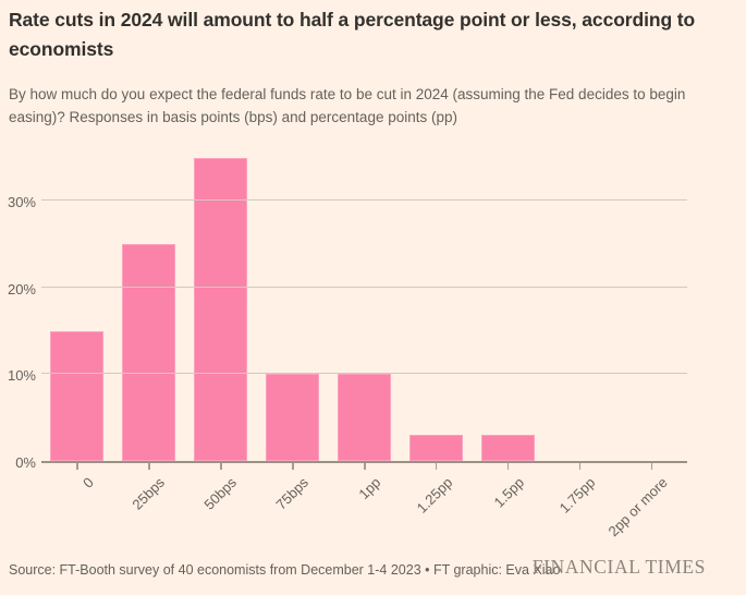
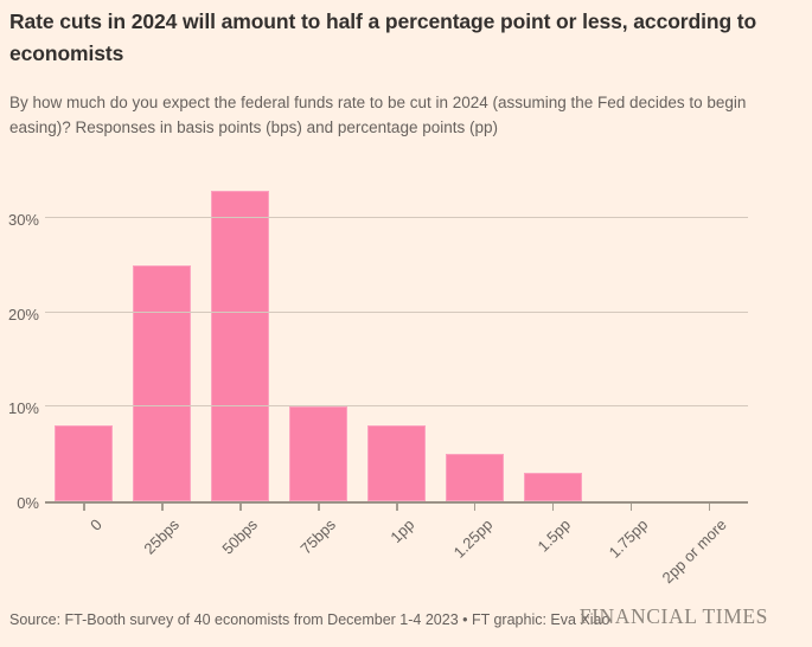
0: 15% -> 8%
50bps: 35% -> 33%
1pp: 10% -> 8%
1.25pp: 3% -> 5%
